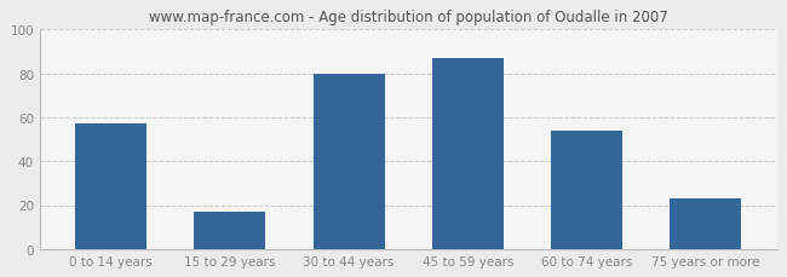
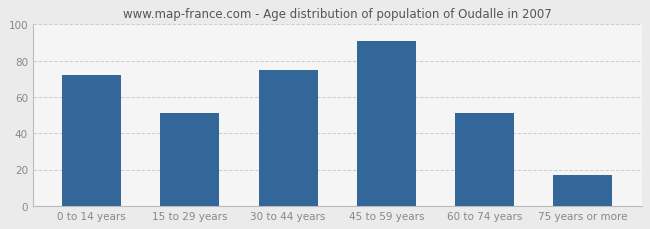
0 to 14 years: 57 -> 72
15 to 29 years: 17 -> 51
30 to 44 years: 80 -> 75
45 to 59 years: 87 -> 91
60 to 74 years: 54 -> 51
75 years or more: 23 -> 17
